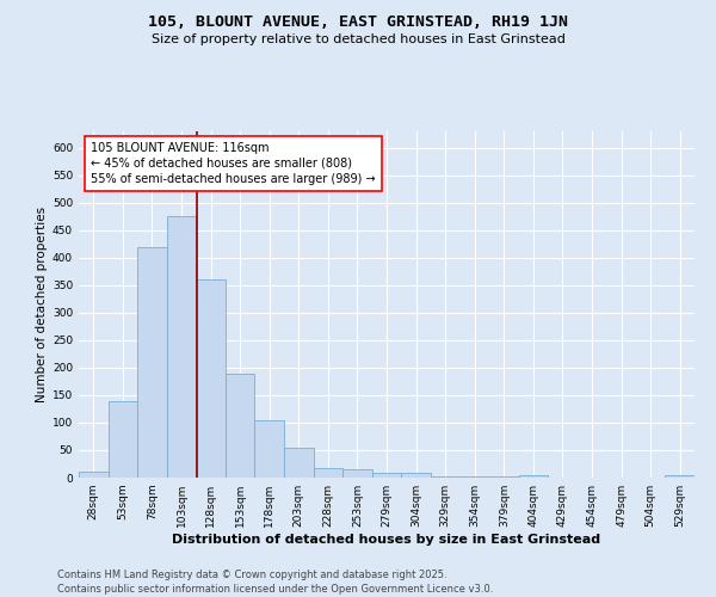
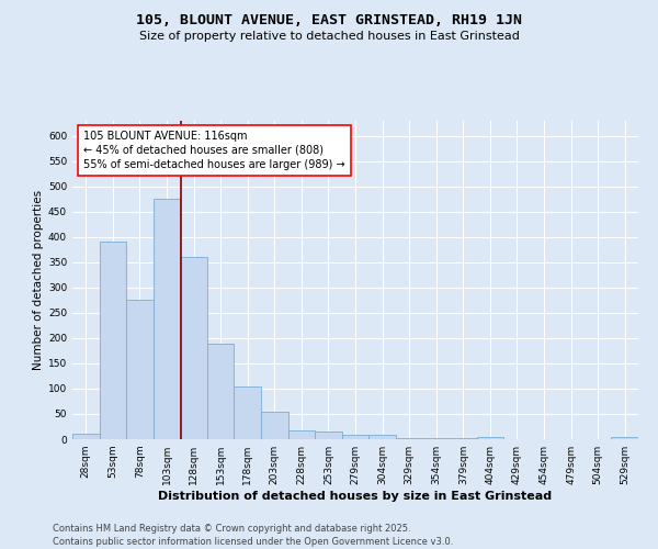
53sqm: 140 -> 390
78sqm: 420 -> 275
